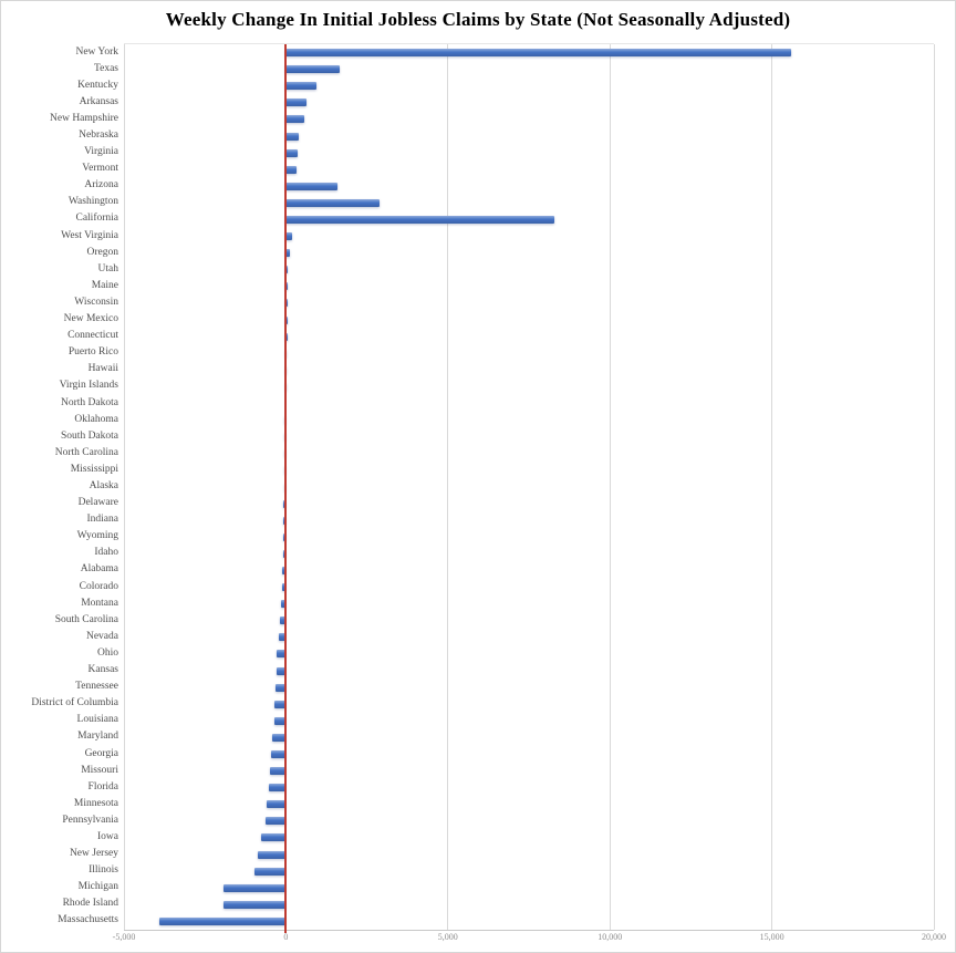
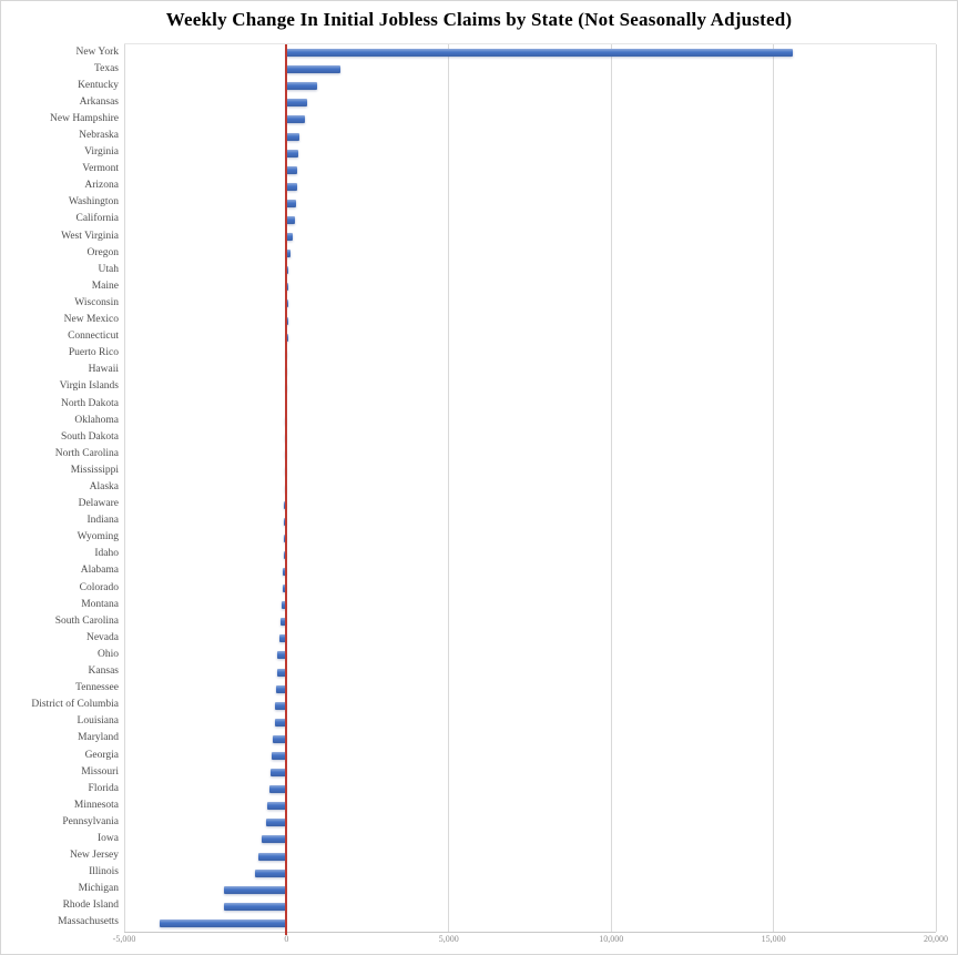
Arizona: 1600 -> 300
Washington: 2900 -> 300
California: 8300 -> 300
